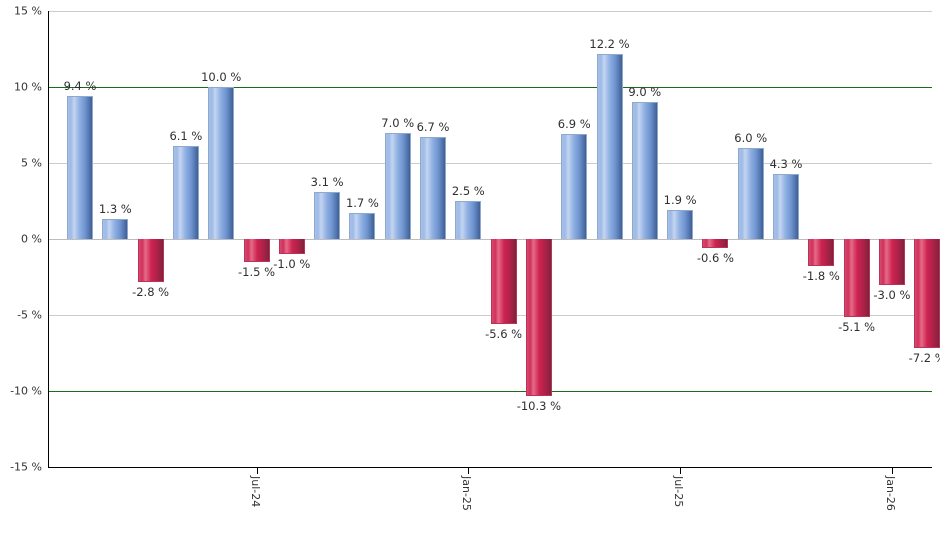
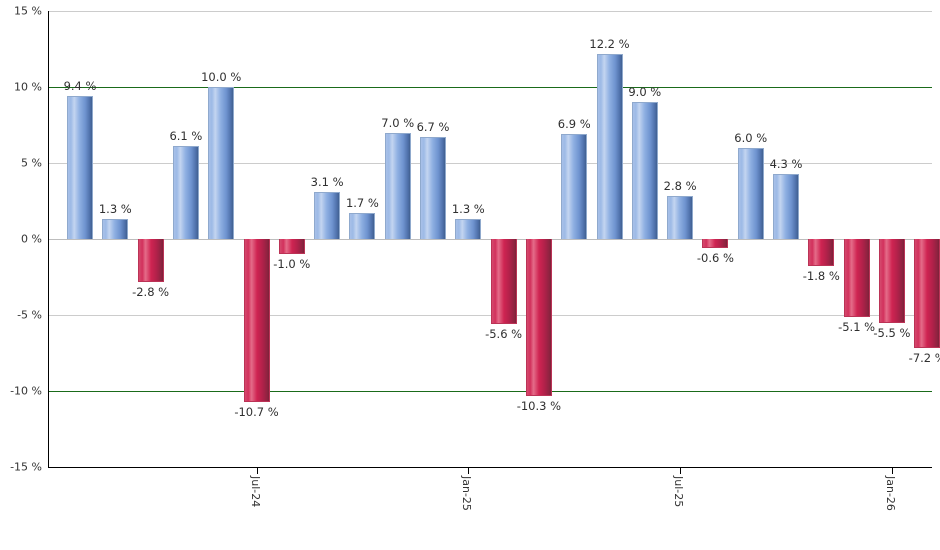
Jul-24: -1.5 -> -10.7
Jan-25: 2.5 -> 1.3
Jul-25: 1.9 -> 2.8
Jan-26: -3.0 -> -5.5
